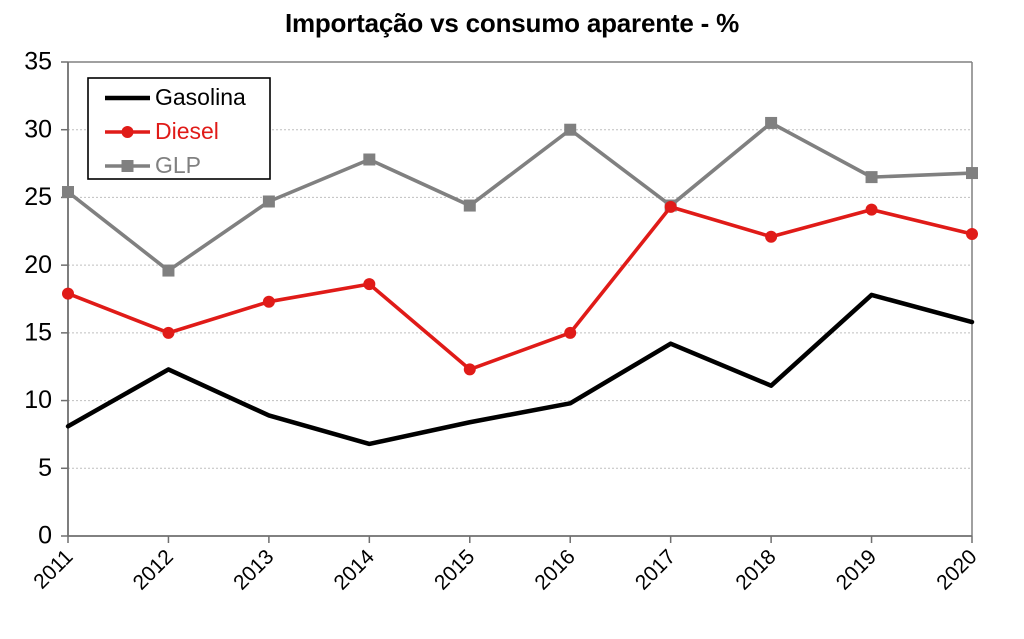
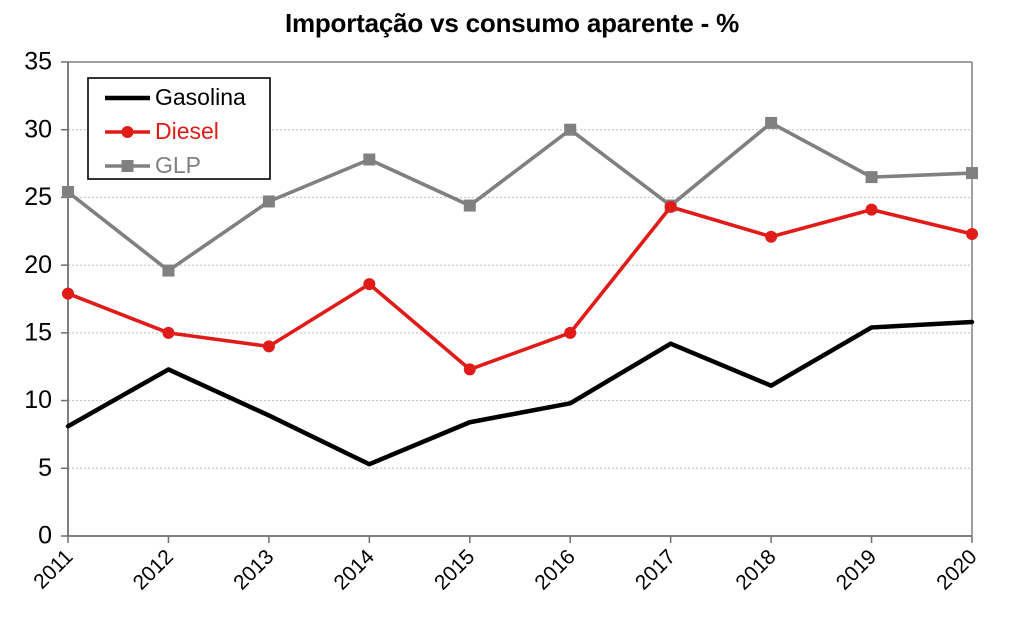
Diesel/2013: 17.3 -> 14.0
Gasolina/2014: 6.8 -> 5.3
Gasolina/2019: 17.8 -> 15.4
